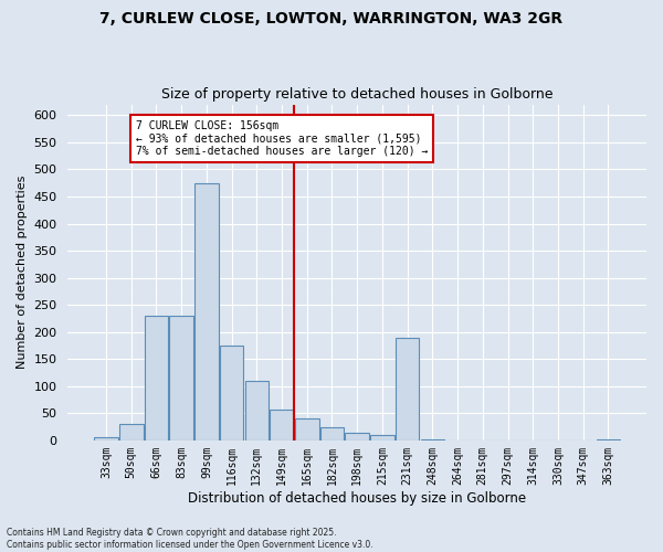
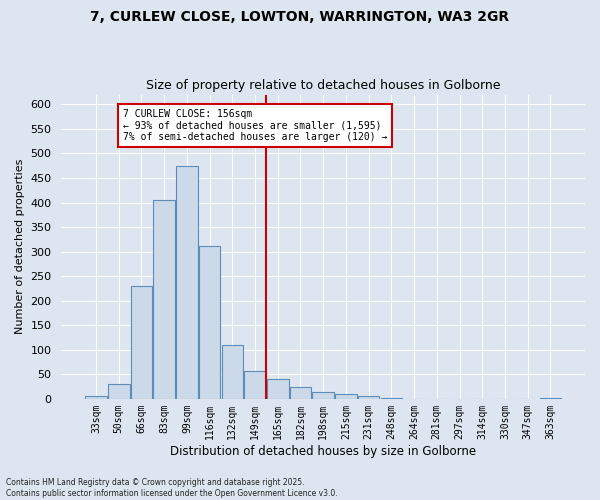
83sqm: 230 -> 405
116sqm: 175 -> 312
231sqm: 190 -> 5
